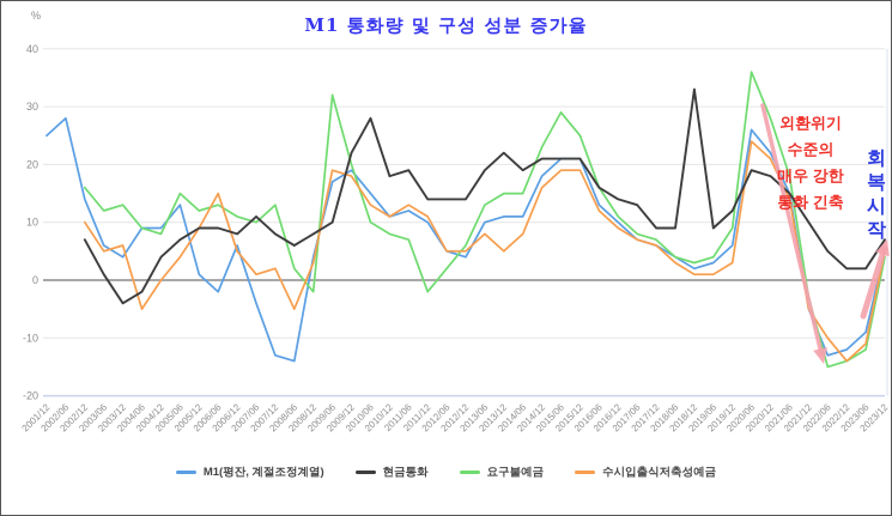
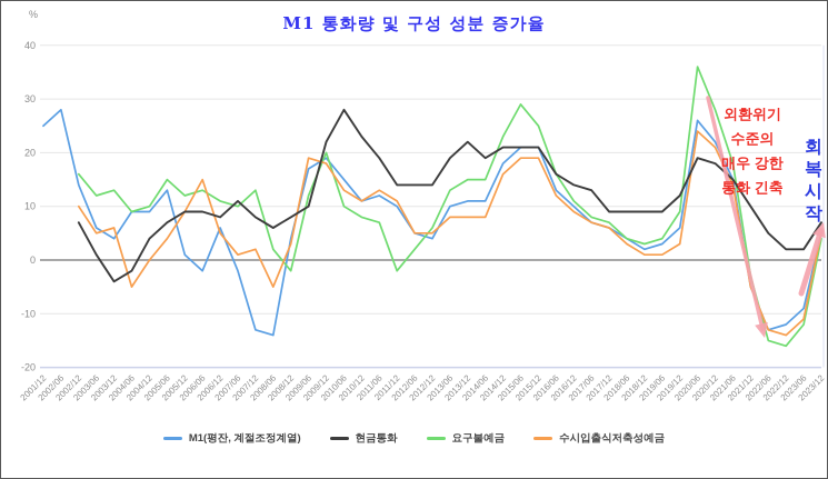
요구불예금/2004/12: 8 -> 10
M1(평잔, 계절조정계열)/2007/06: -4 -> -2
요구불예금/2009/06: 32 -> 12
현금통화/2010/12: 18 -> 23
수시입출식저축성예금/2013/12: 5 -> 8
현금통화/2018/12: 33 -> 9
수시입출식저축성예금/2022/06: -10 -> -13
요구불예금/2022/12: -14 -> -16
